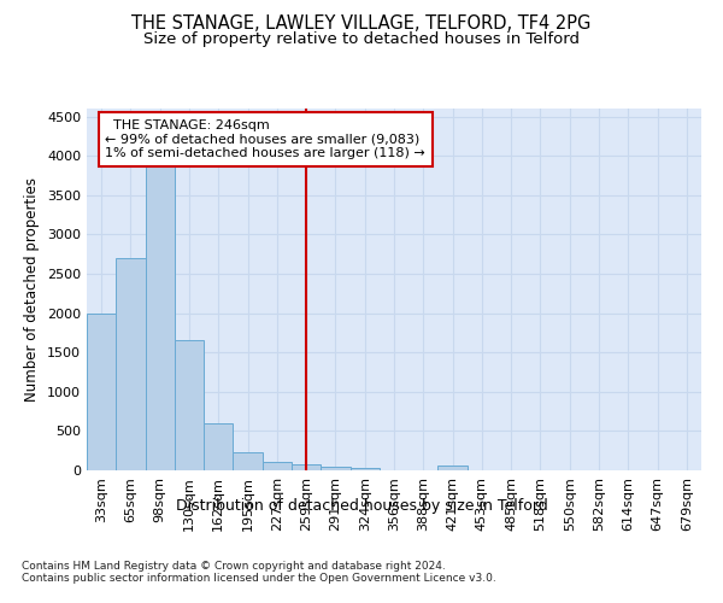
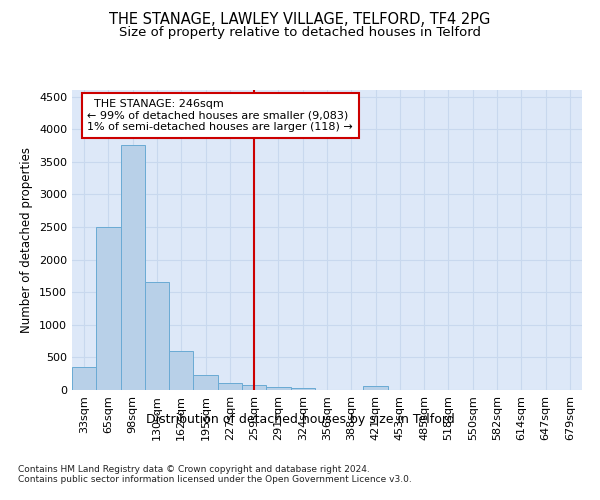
33sqm: 2000 -> 350
65sqm: 2700 -> 2500
98sqm: 3900 -> 3750
